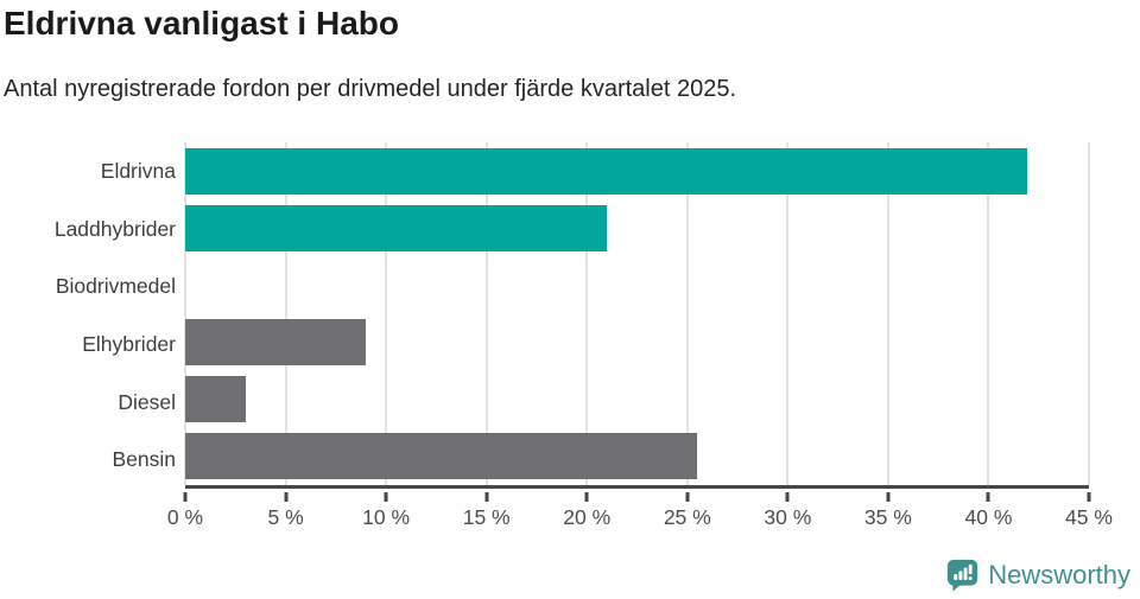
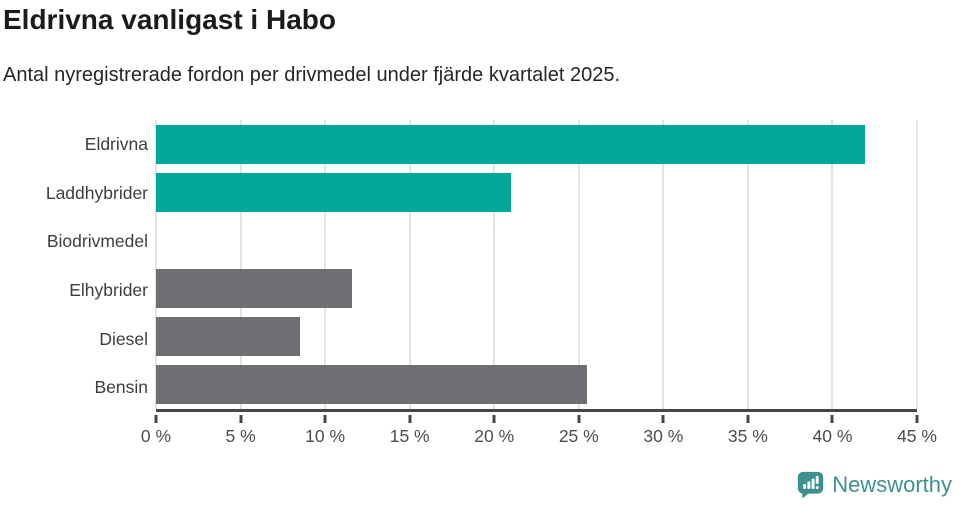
Elhybrider: 9.0% -> 11.6%
Diesel: 3.0% -> 8.5%
